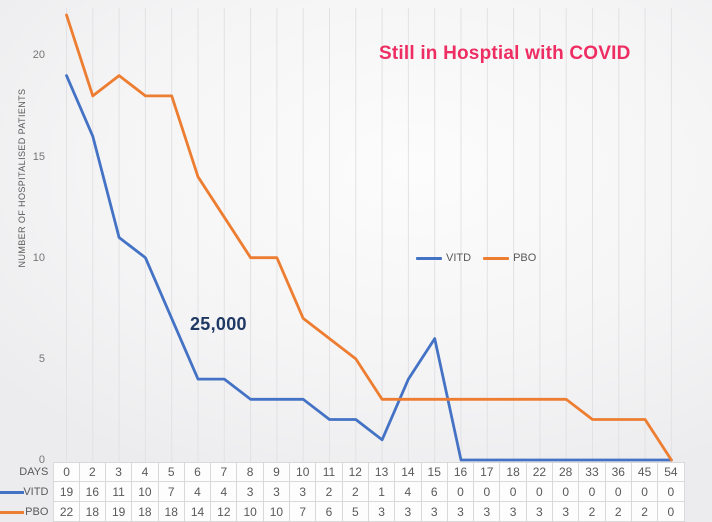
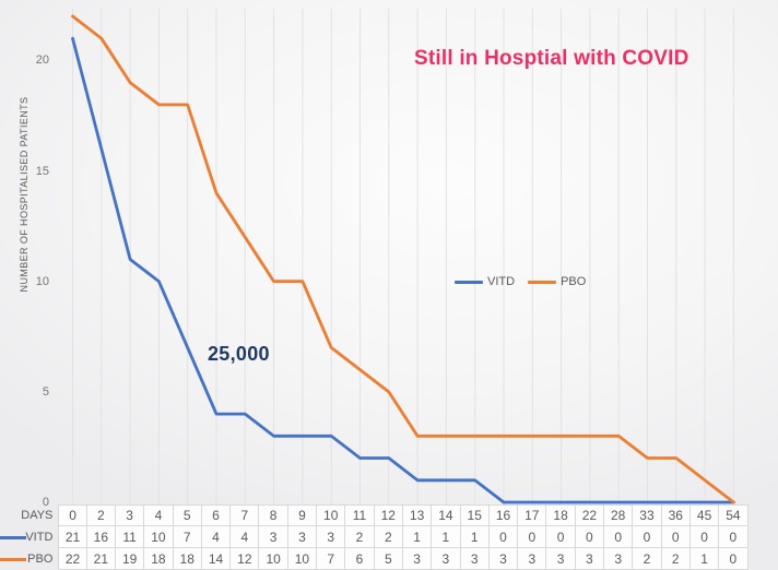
VITD/0: 19 -> 21
PBO/2: 18 -> 21
VITD/14: 4 -> 1
VITD/15: 6 -> 1
PBO/45: 2 -> 1
